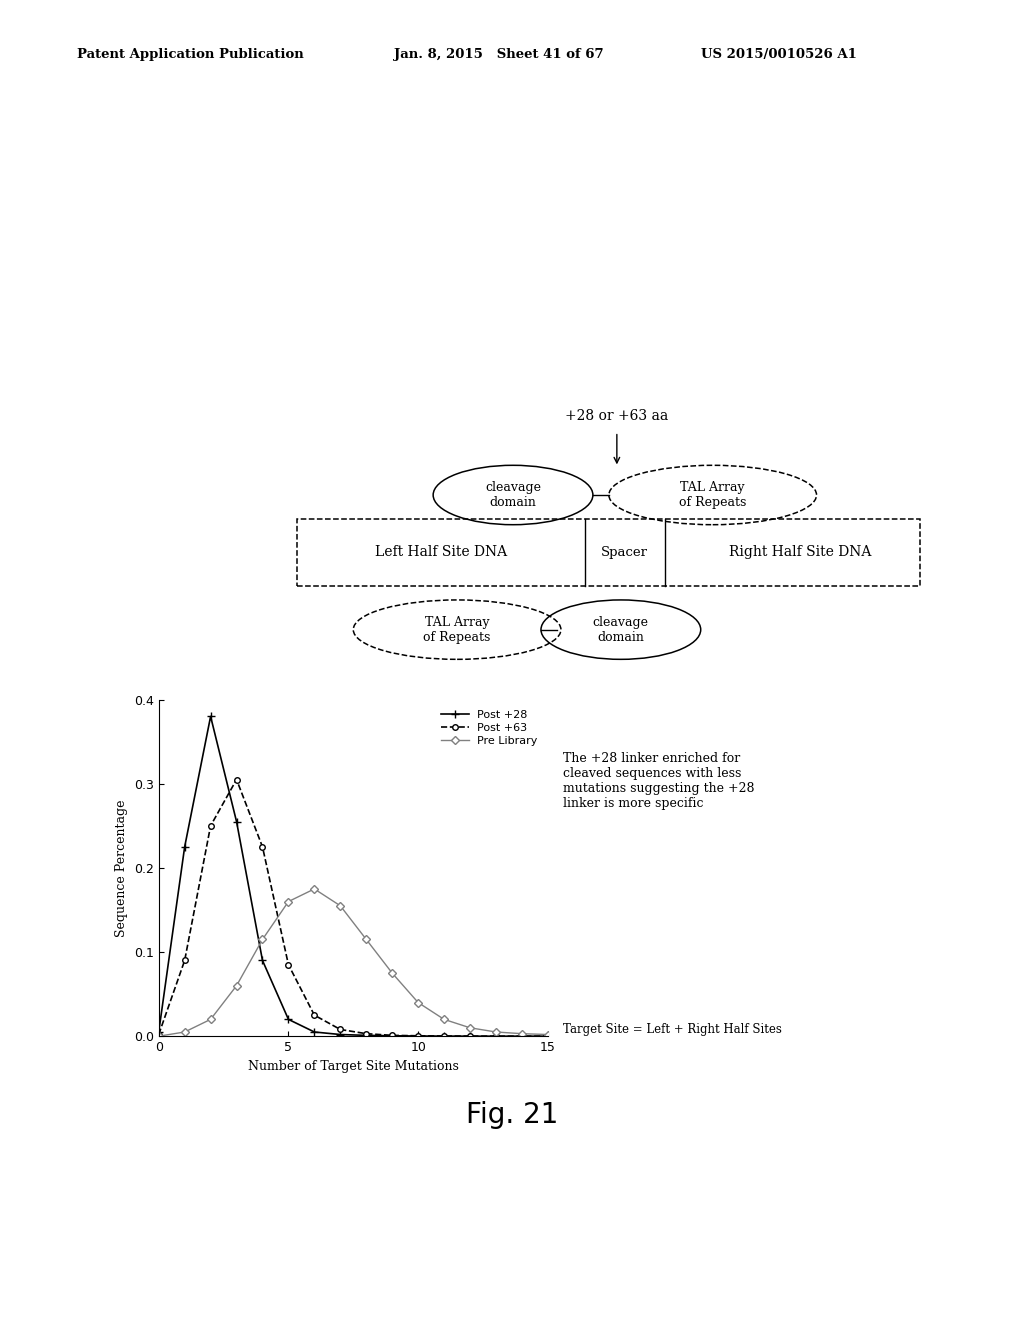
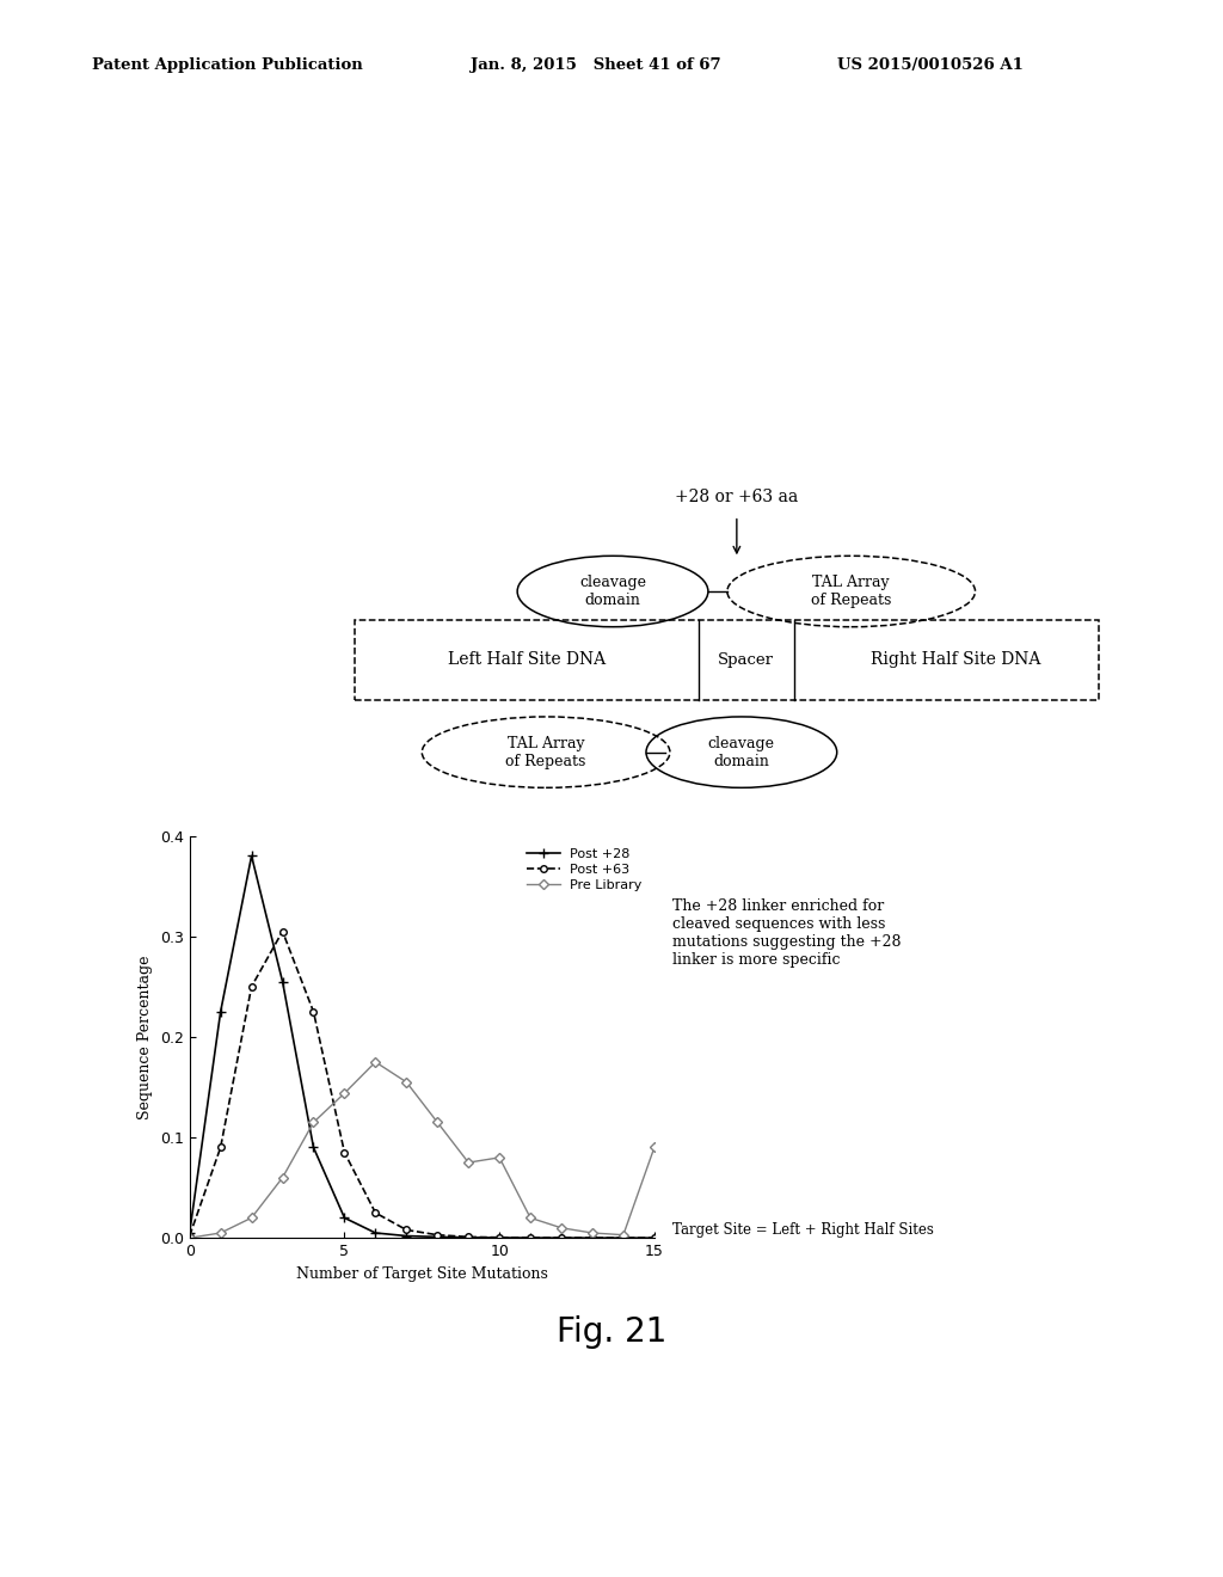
Pre Library/5: 0.160 -> 0.144
Pre Library/10: 0.040 -> 0.080
Pre Library/15: 0.002 -> 0.090
